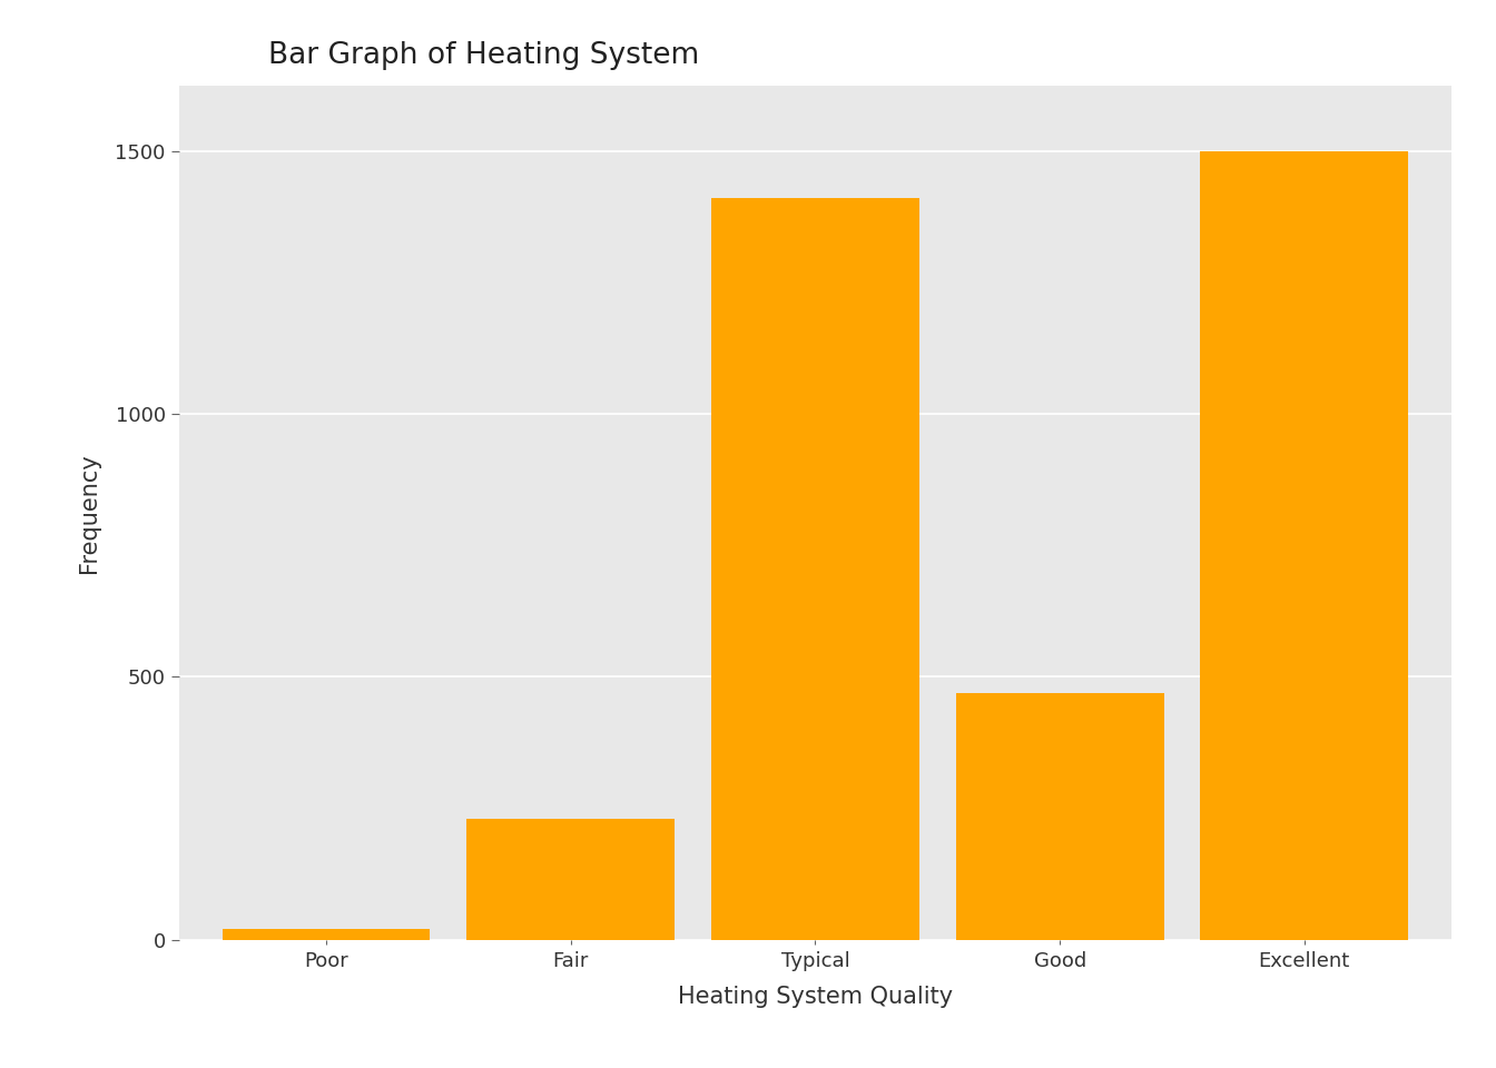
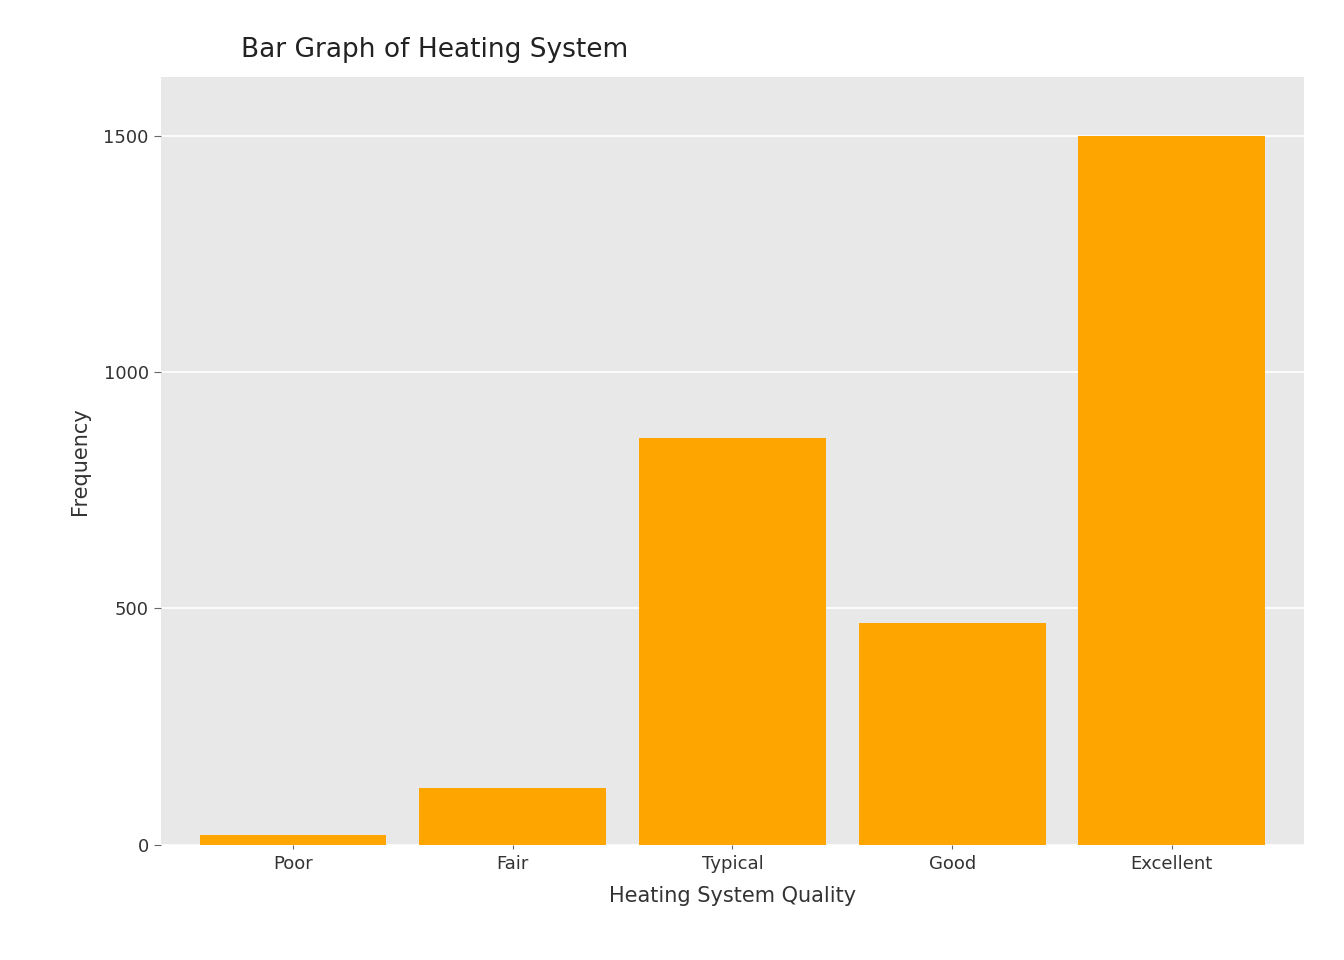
Fair: 230 -> 120
Typical: 1410 -> 860
